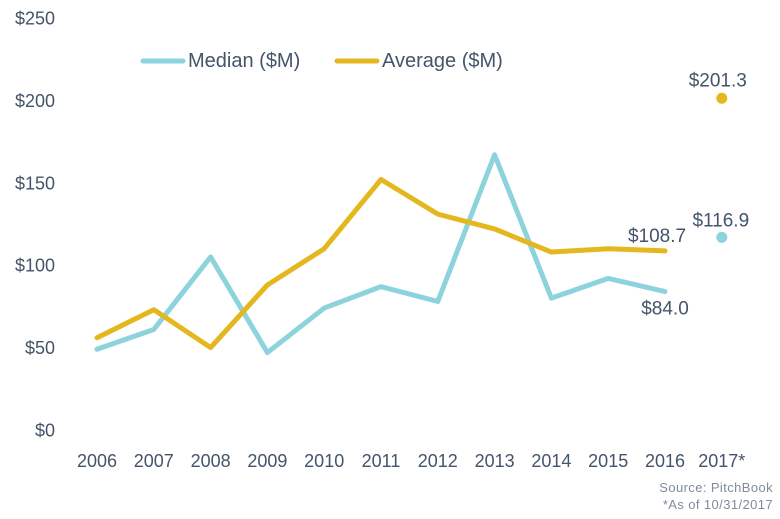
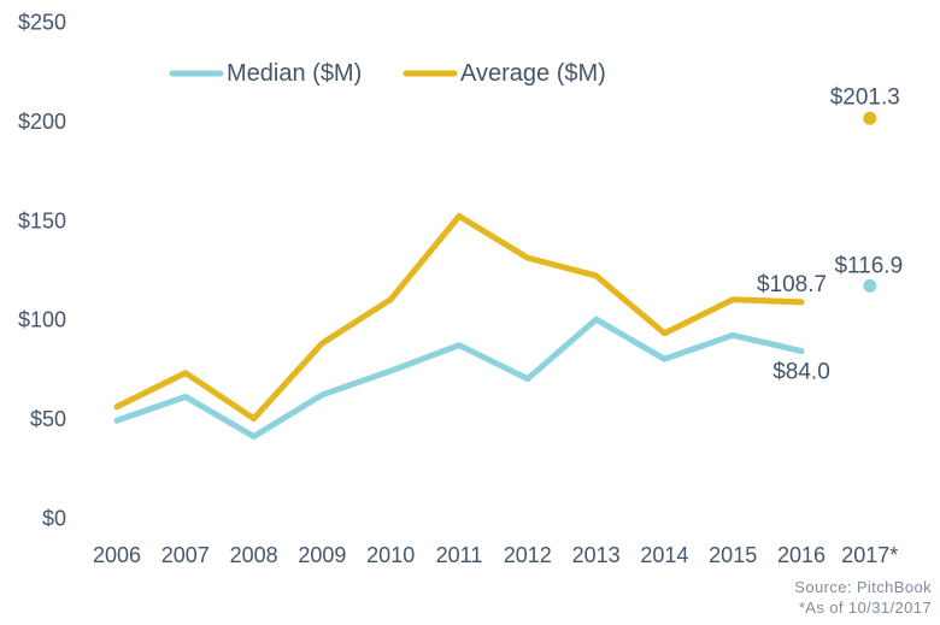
Median ($M)/2008: $105 -> $41
Median ($M)/2009: $47 -> $62
Median ($M)/2012: $78 -> $70
Median ($M)/2013: $167 -> $100
Average ($M)/2014: $108 -> $93
